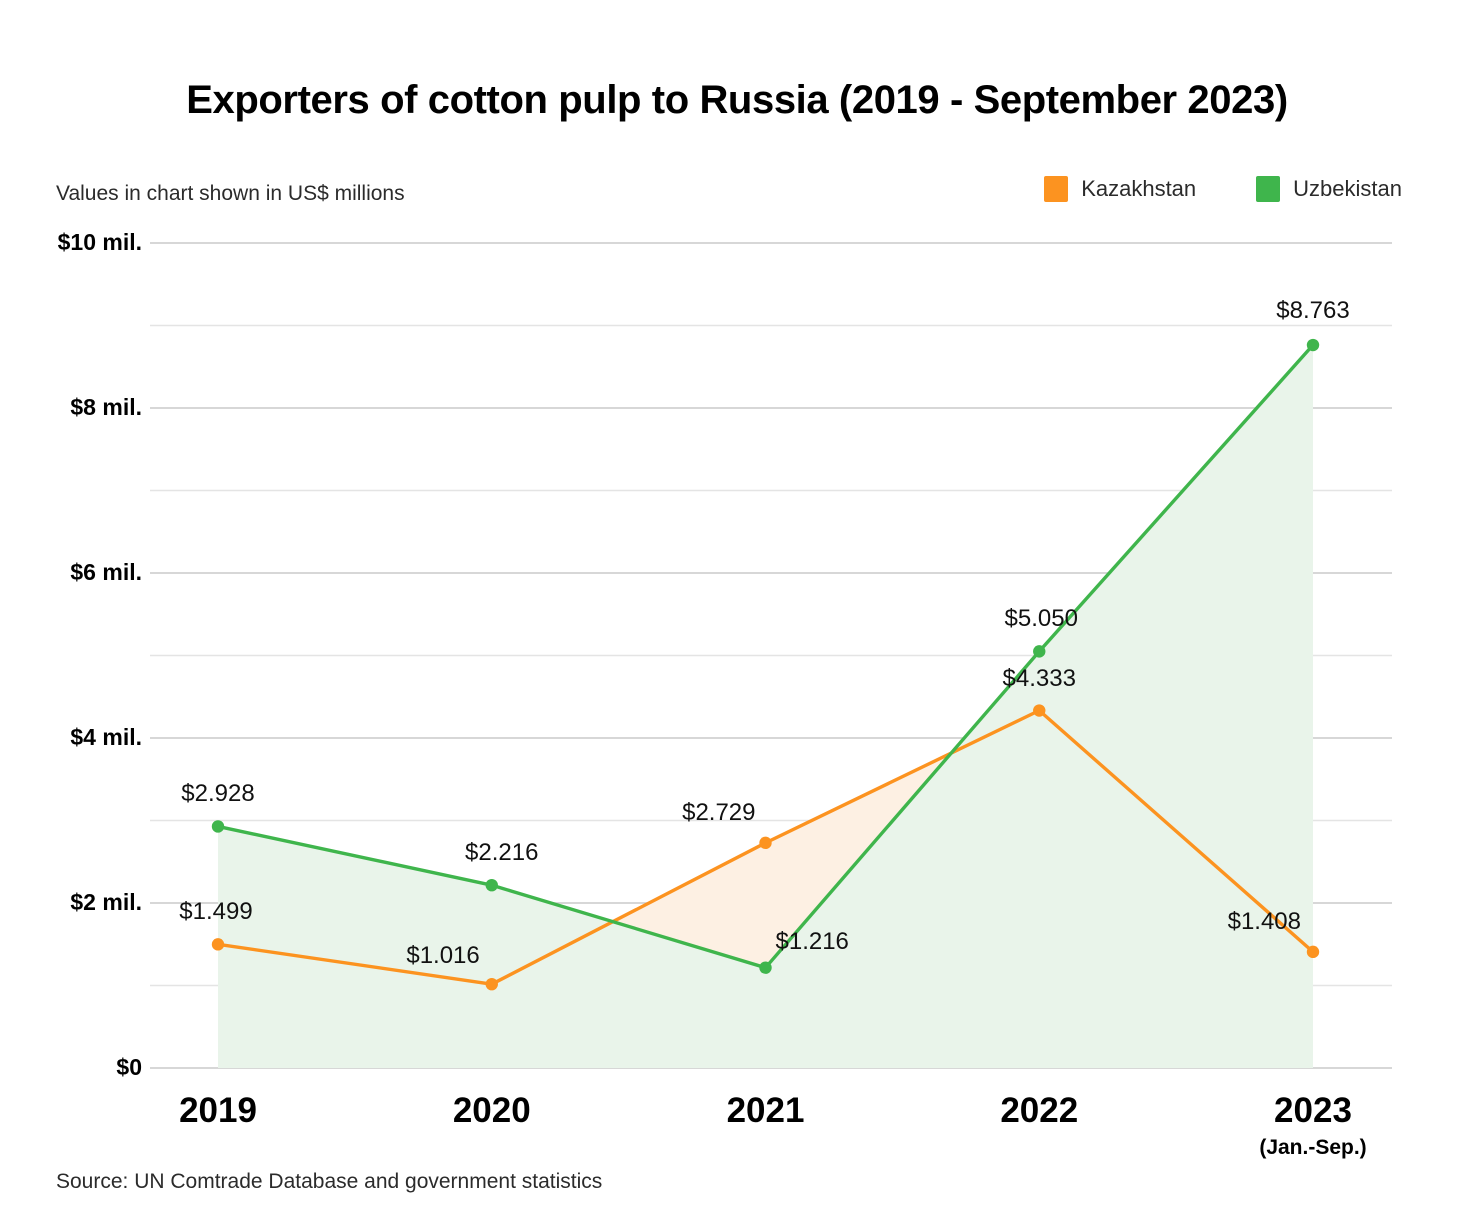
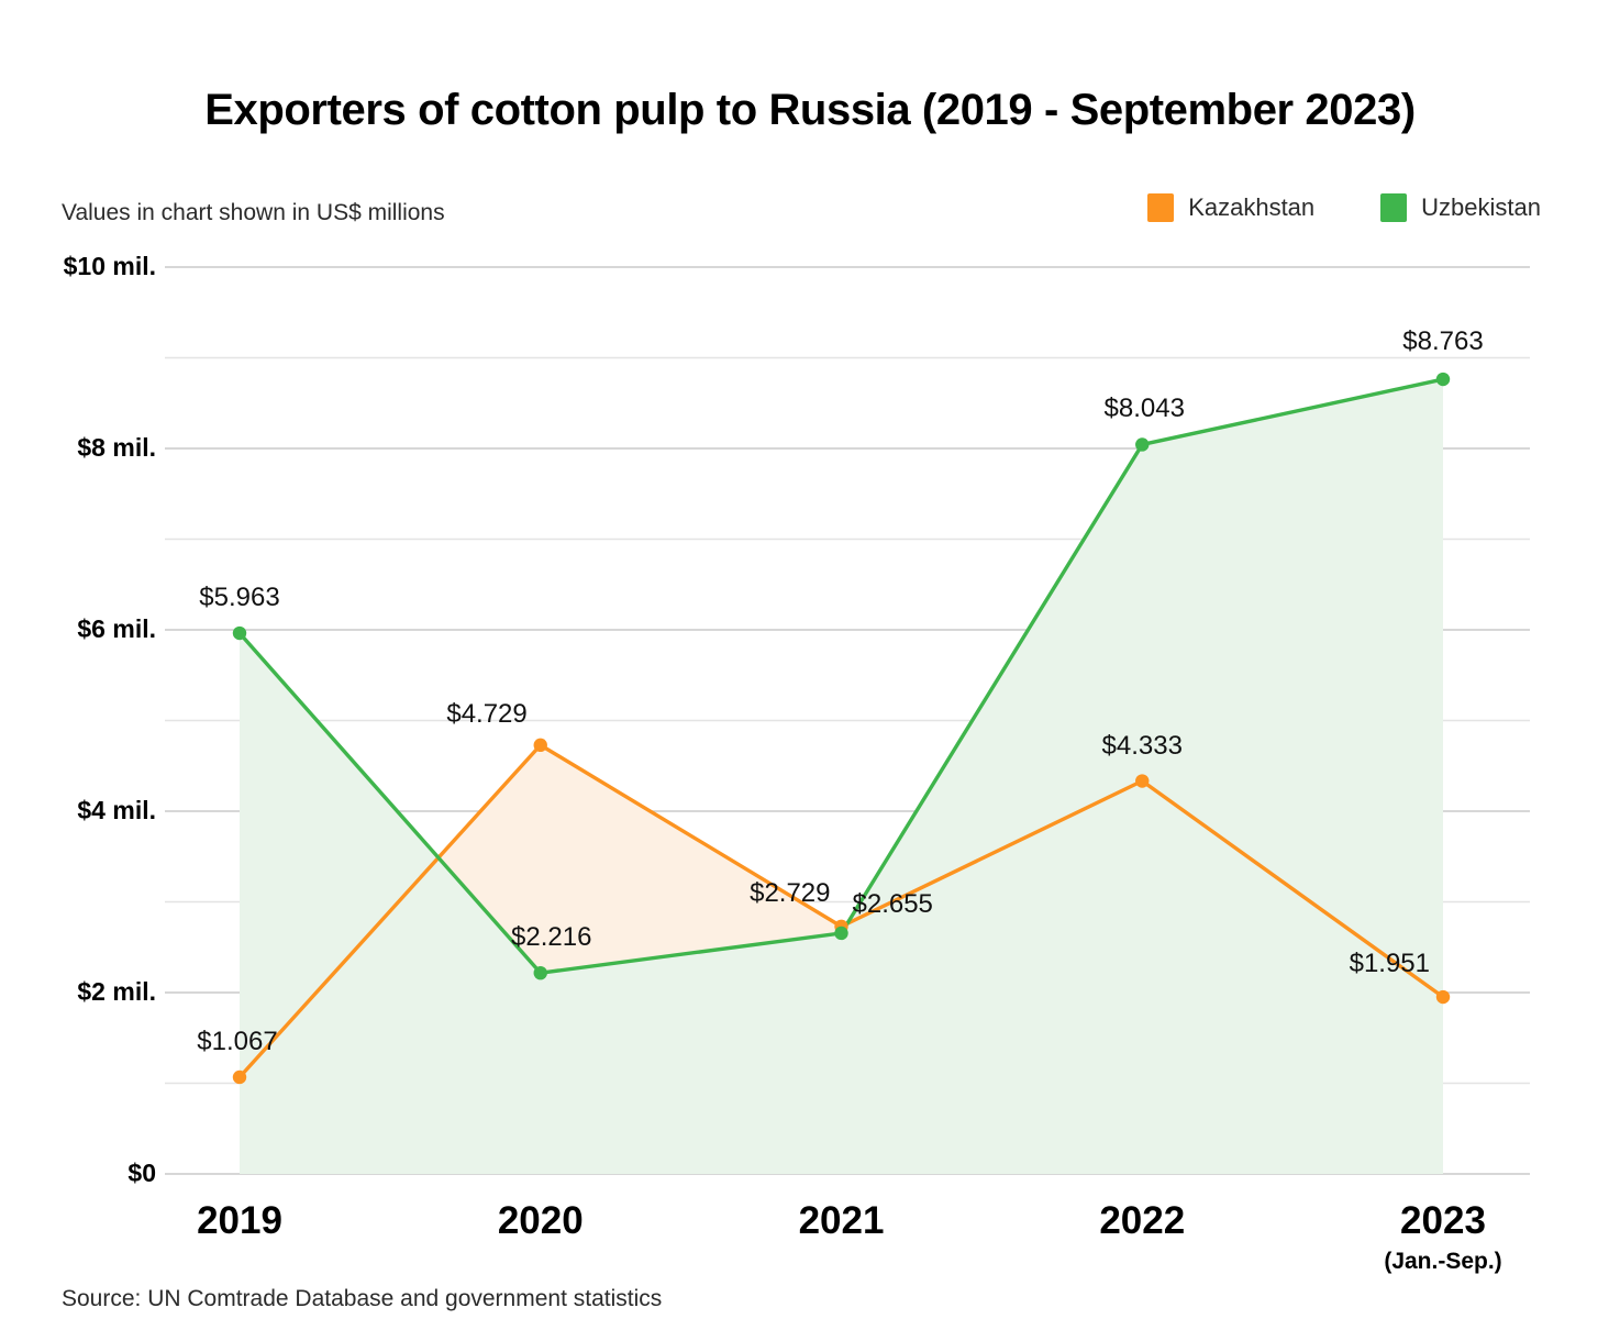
Kazakhstan/2019: $1.499 -> $1.067
Uzbekistan/2019: $2.928 -> $5.963
Kazakhstan/2020: $1.016 -> $4.729
Uzbekistan/2021: $1.216 -> $2.655
Uzbekistan/2022: $5.050 -> $8.043
Kazakhstan/2023: $1.408 -> $1.951
